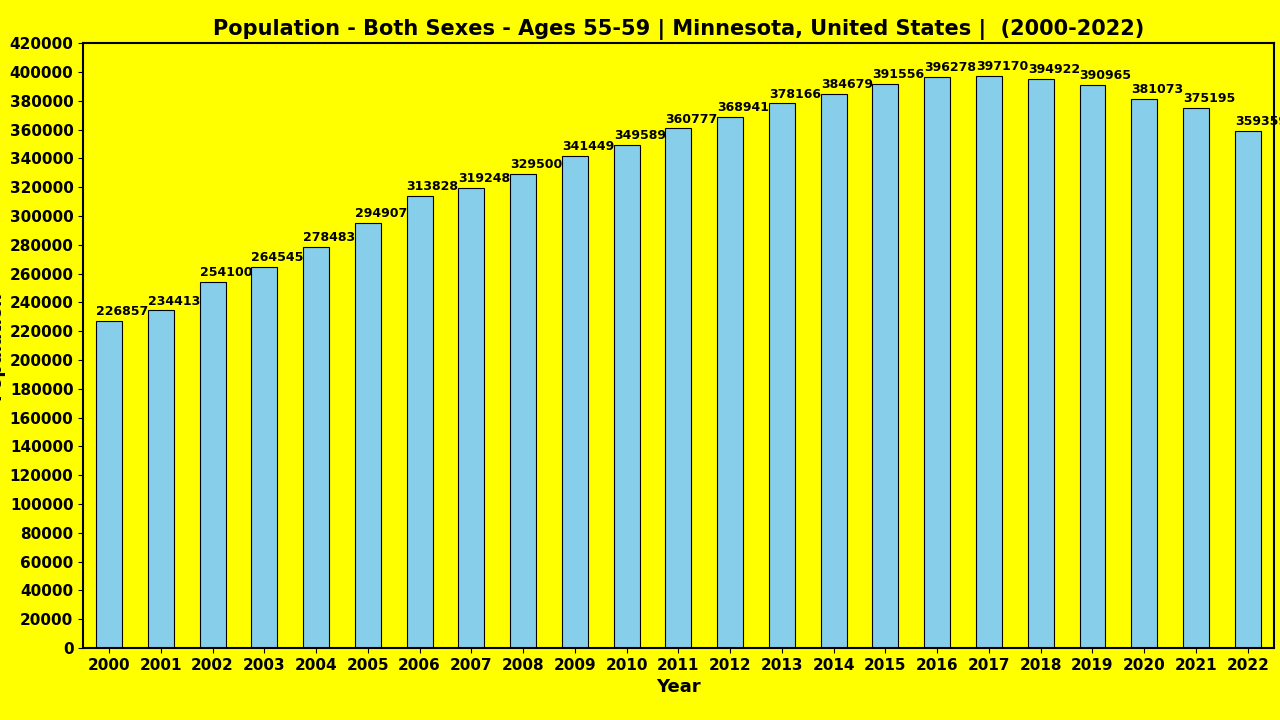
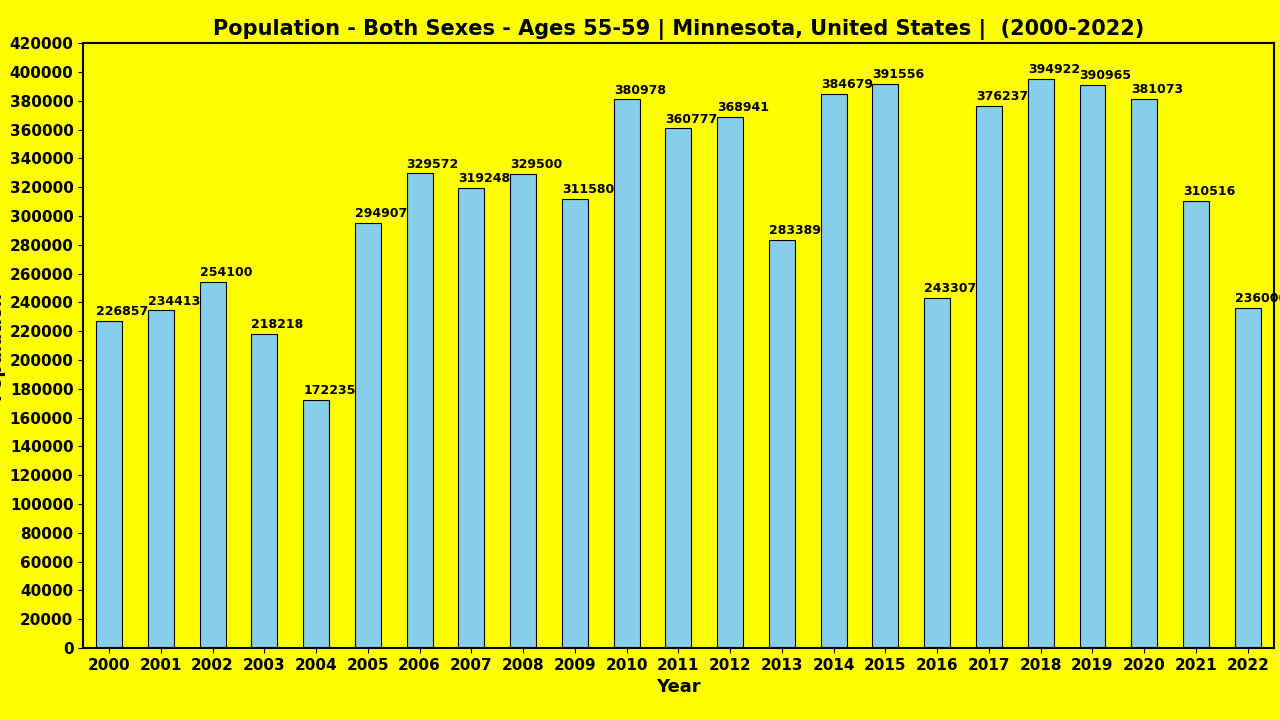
2003: 264545 -> 218218
2004: 278483 -> 172235
2006: 313828 -> 329572
2009: 341449 -> 311580
2010: 349589 -> 380978
2013: 378166 -> 283389
2016: 396278 -> 243307
2017: 397170 -> 376237
2021: 375195 -> 310516
2022: 359000 -> 236000
